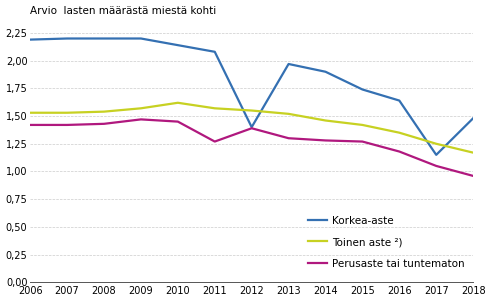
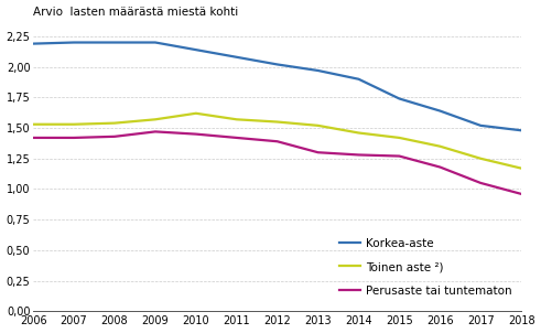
Perusaste tai tuntematon/2011: 1,27 -> 1,42
Korkea-aste/2012: 1,40 -> 2,02
Korkea-aste/2017: 1,15 -> 1,52
